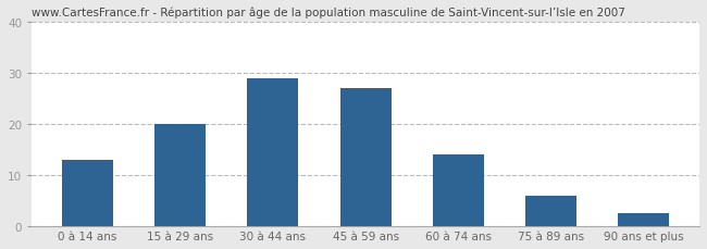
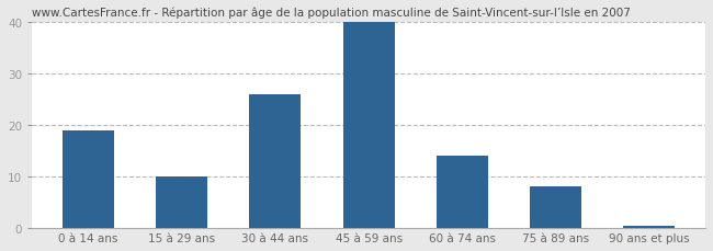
0 à 14 ans: 13.0 -> 19.0
15 à 29 ans: 20.0 -> 10.0
30 à 44 ans: 29.0 -> 26.0
45 à 59 ans: 27.0 -> 40.0
75 à 89 ans: 6.0 -> 8.0
90 ans et plus: 2.5 -> 0.5
